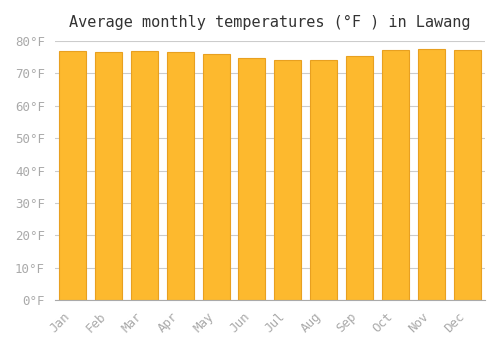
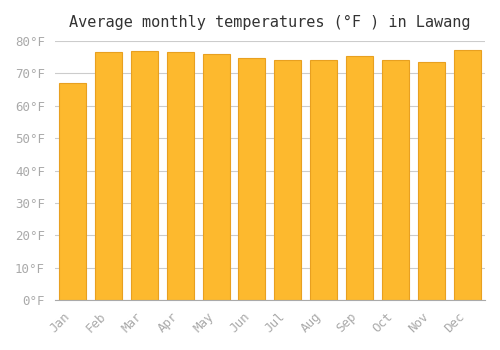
Jan: 77.0°F -> 67.0°F
Oct: 77.2°F -> 74.0°F
Nov: 77.5°F -> 73.5°F
